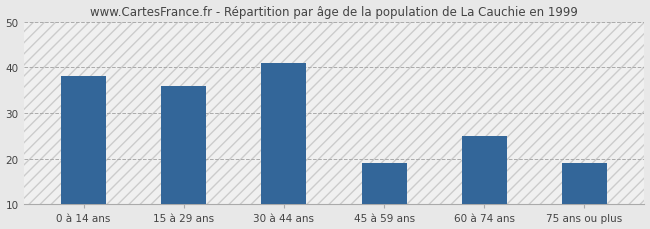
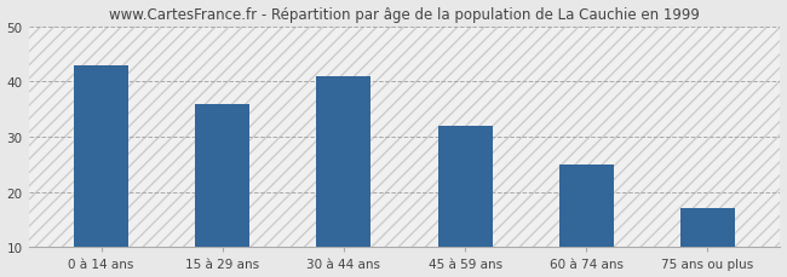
0 à 14 ans: 38 -> 43
45 à 59 ans: 19 -> 32
75 ans ou plus: 19 -> 17
